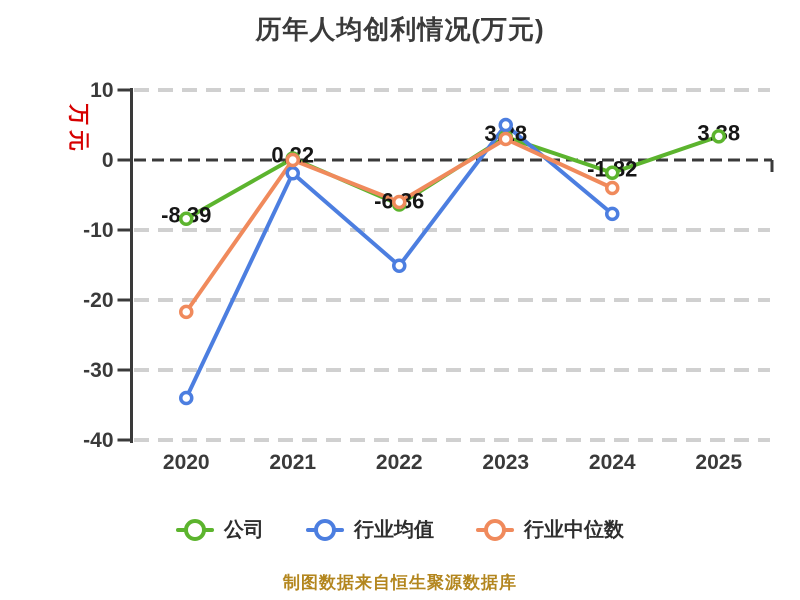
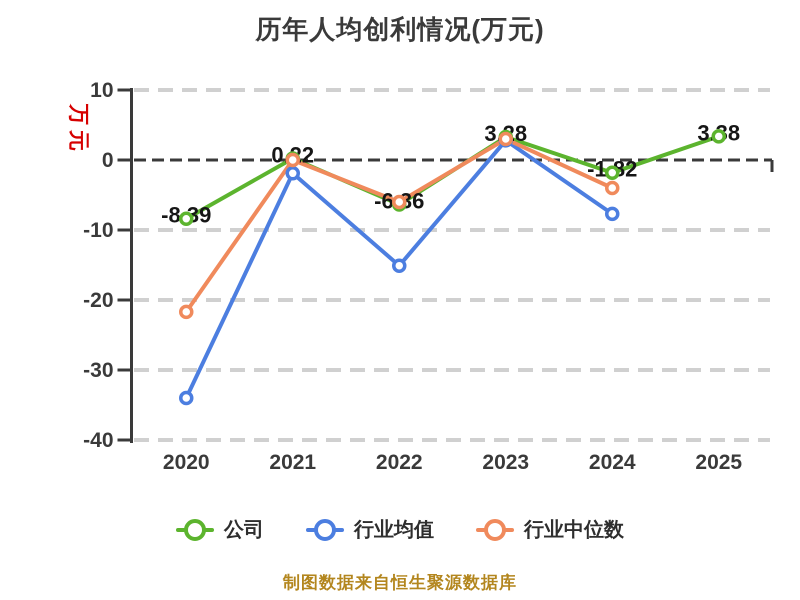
行业均值/2023: 5 -> 3
